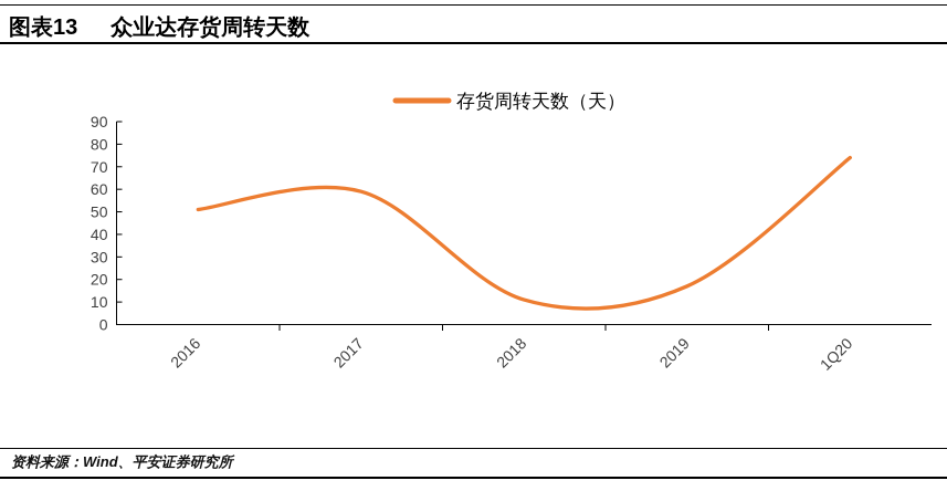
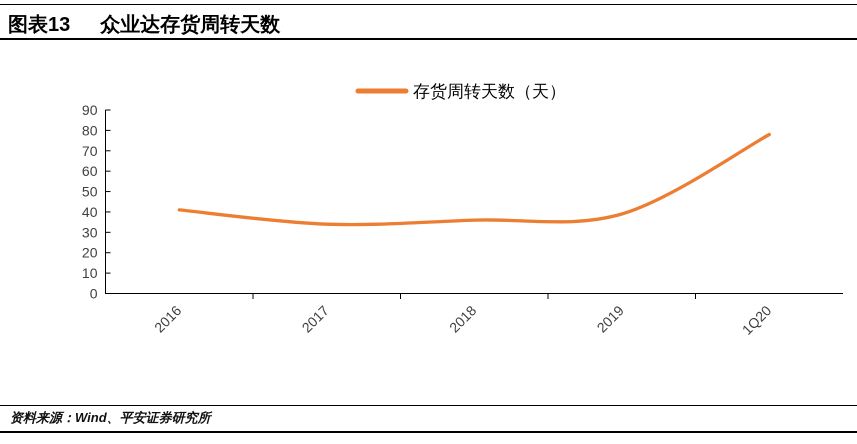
2016: 51 -> 41
2017: 59 -> 34
2018: 11 -> 36
2019: 17 -> 39
1Q20: 74 -> 78
